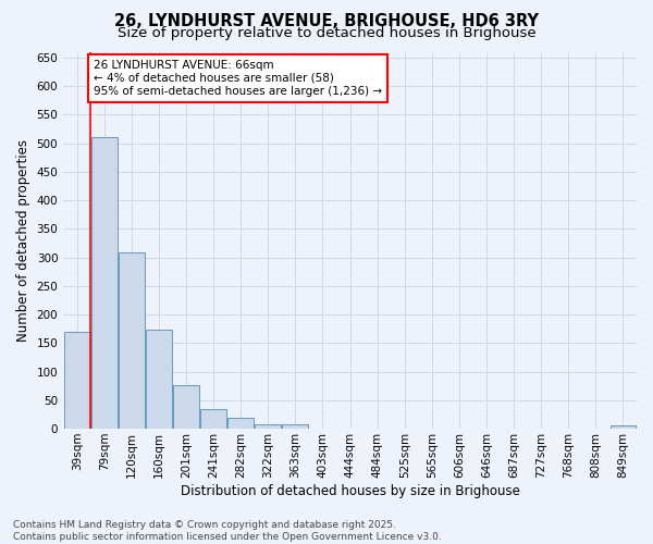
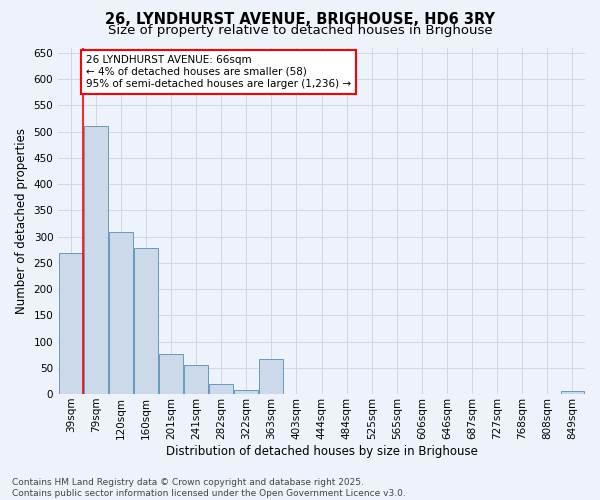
39sqm: 170 -> 268
160sqm: 174 -> 278
241sqm: 34 -> 56
363sqm: 7 -> 66
